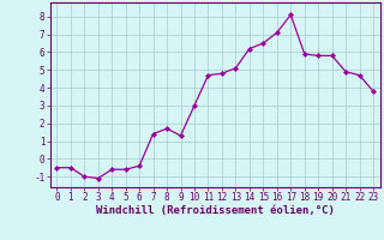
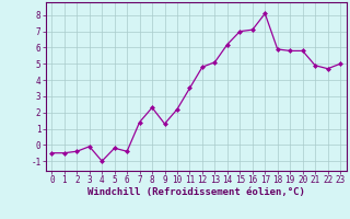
2: -1.0 -> -0.4
3: -1.1 -> -0.1
4: -0.6 -> -1.0
5: -0.6 -> -0.2
8: 1.7 -> 2.3
10: 3.0 -> 2.2
11: 4.7 -> 3.5
15: 6.5 -> 7.0
23: 3.8 -> 5.0
